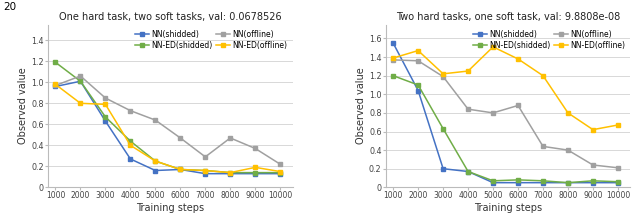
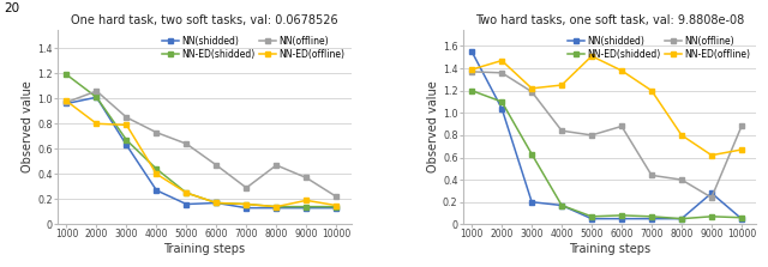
Two hard tasks, one soft task, val: 9.8808e-08/NN(shidded)/9000: 0.05 -> 0.28
Two hard tasks, one soft task, val: 9.8808e-08/NN(offline)/10000: 0.21 -> 0.88
